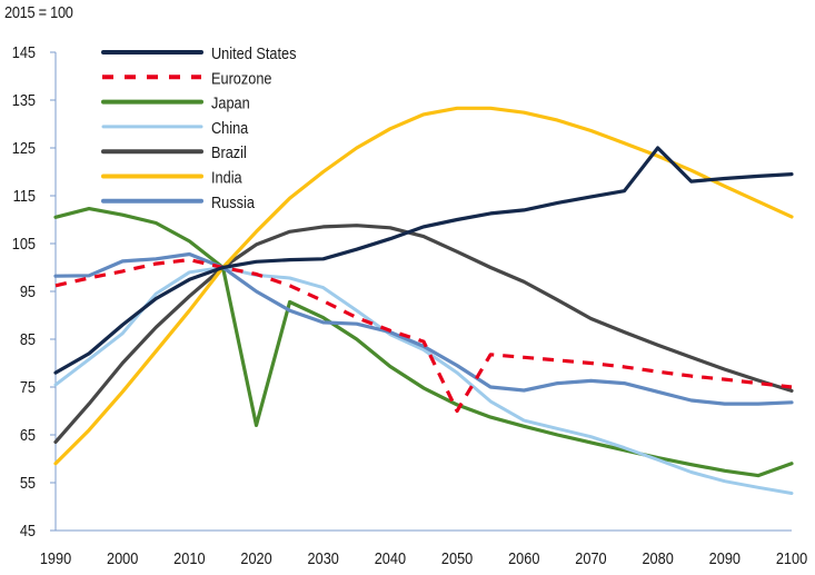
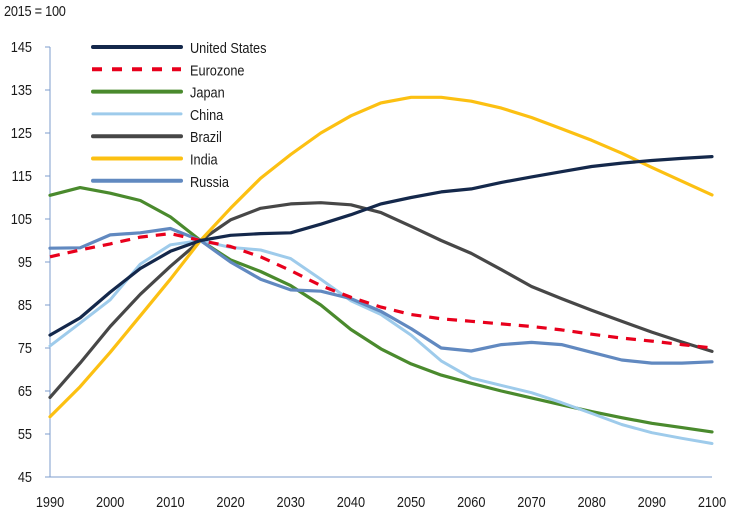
Japan/2020: 67 -> 96
Eurozone/2050: 70 -> 83
United States/2080: 125 -> 117
Japan/2100: 59 -> 56
